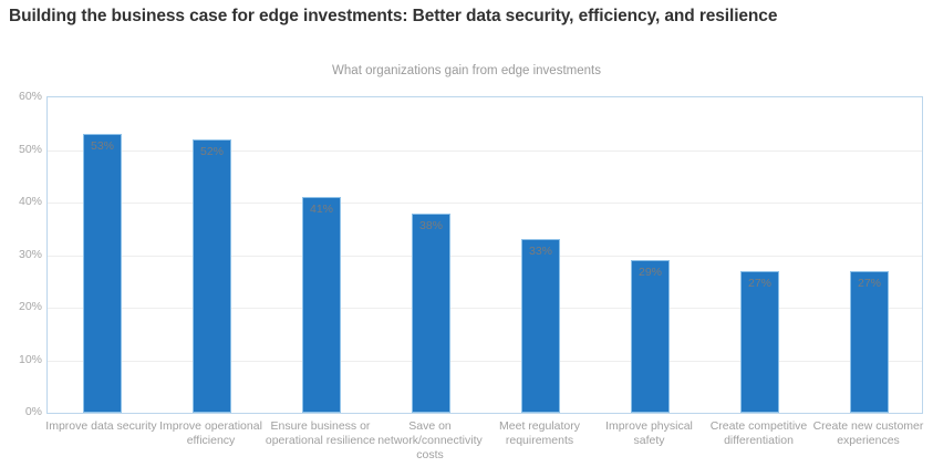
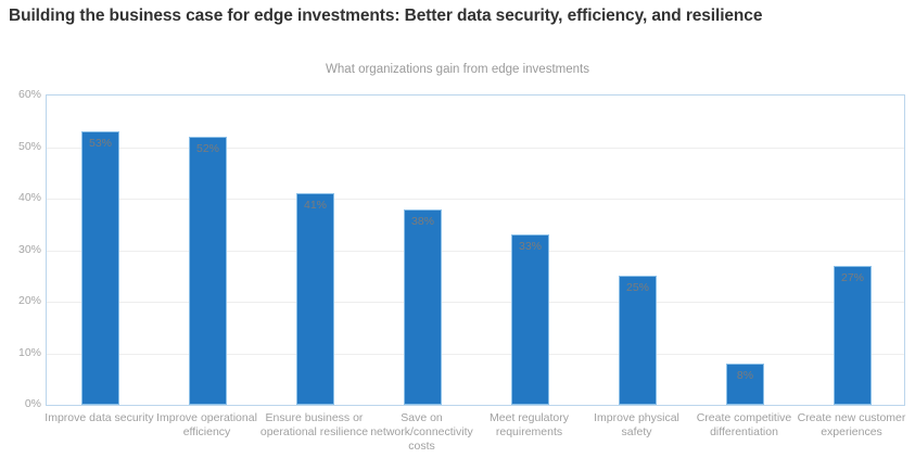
Improve physical safety: 29% -> 25%
Create competitive differentiation: 27% -> 8%
